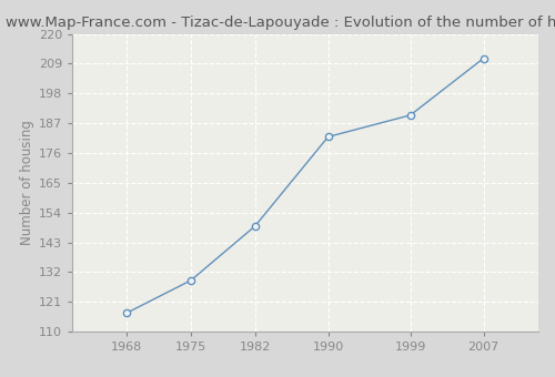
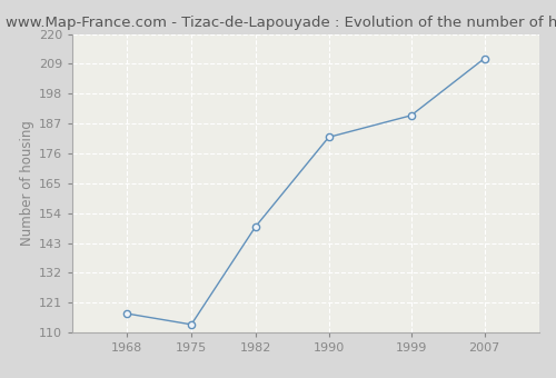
1975: 129 -> 113
